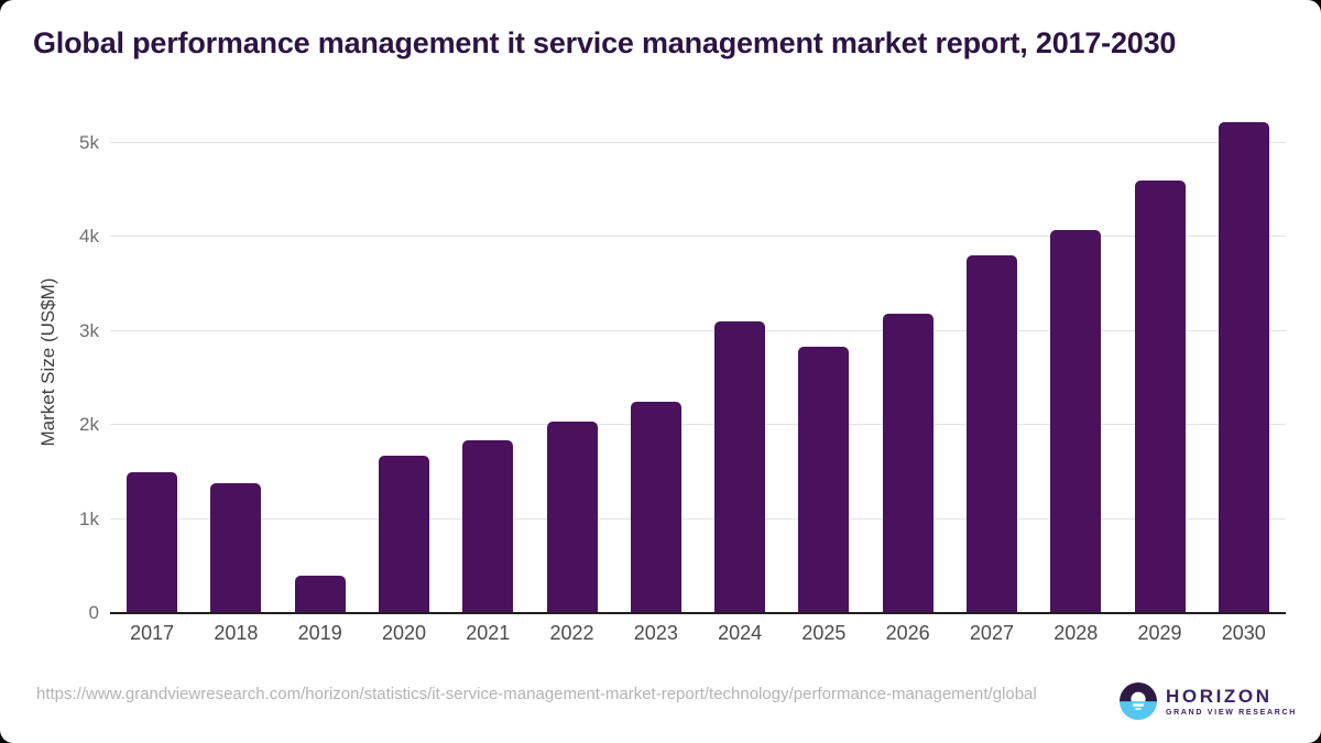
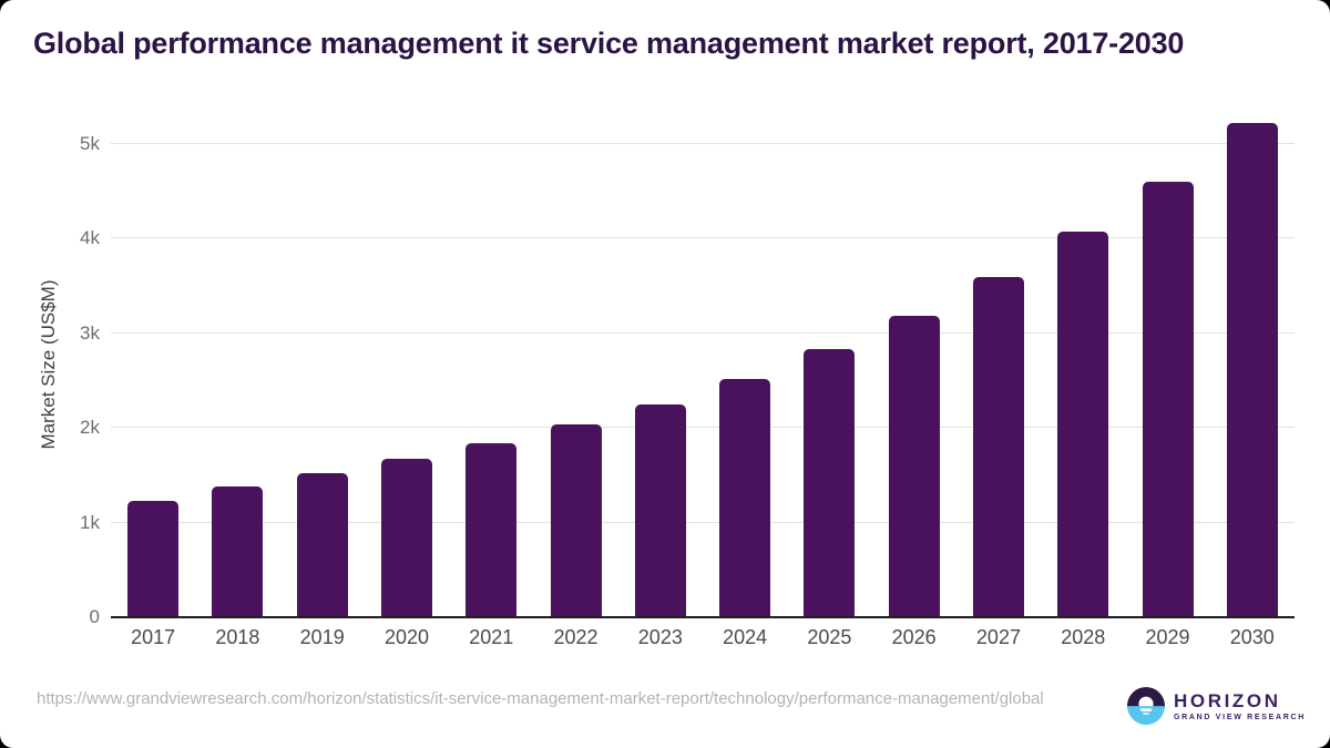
2017: 1.5k -> 1.2k
2019: 0.4k -> 1.5k
2024: 3.1k -> 2.5k
2027: 3.8k -> 3.6k
